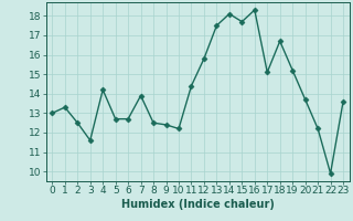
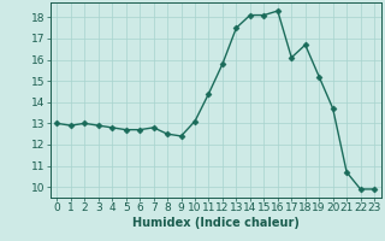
1: 13.3 -> 12.9
2: 12.5 -> 13.0
3: 11.6 -> 12.9
4: 14.2 -> 12.8
7: 13.9 -> 12.8
10: 12.2 -> 13.1
15: 17.7 -> 18.1
17: 15.1 -> 16.1
21: 12.2 -> 10.7
23: 13.6 -> 9.9
